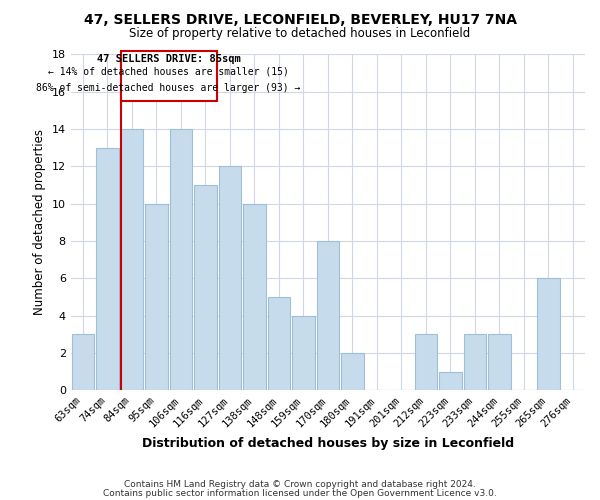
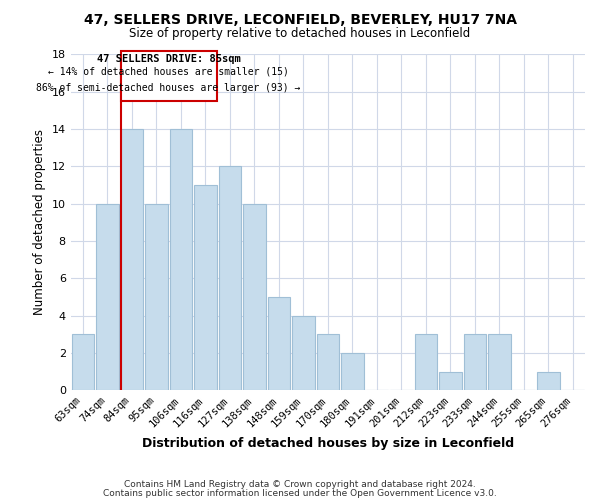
74sqm: 13 -> 10
170sqm: 8 -> 3
265sqm: 6 -> 1
